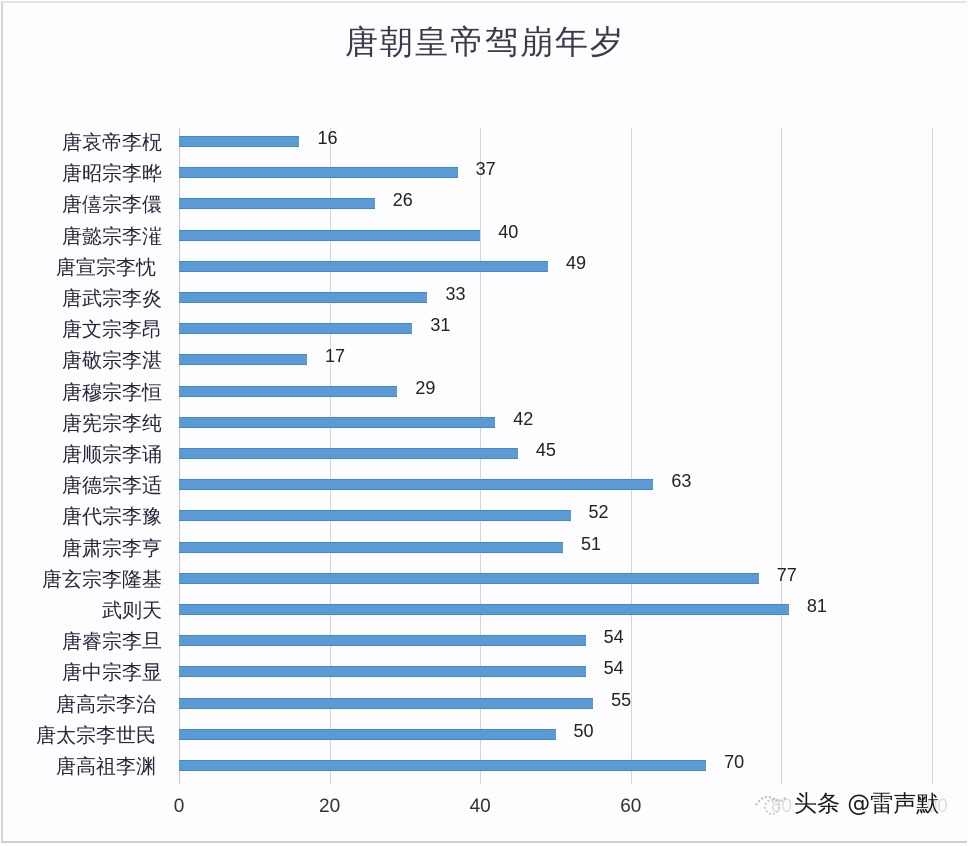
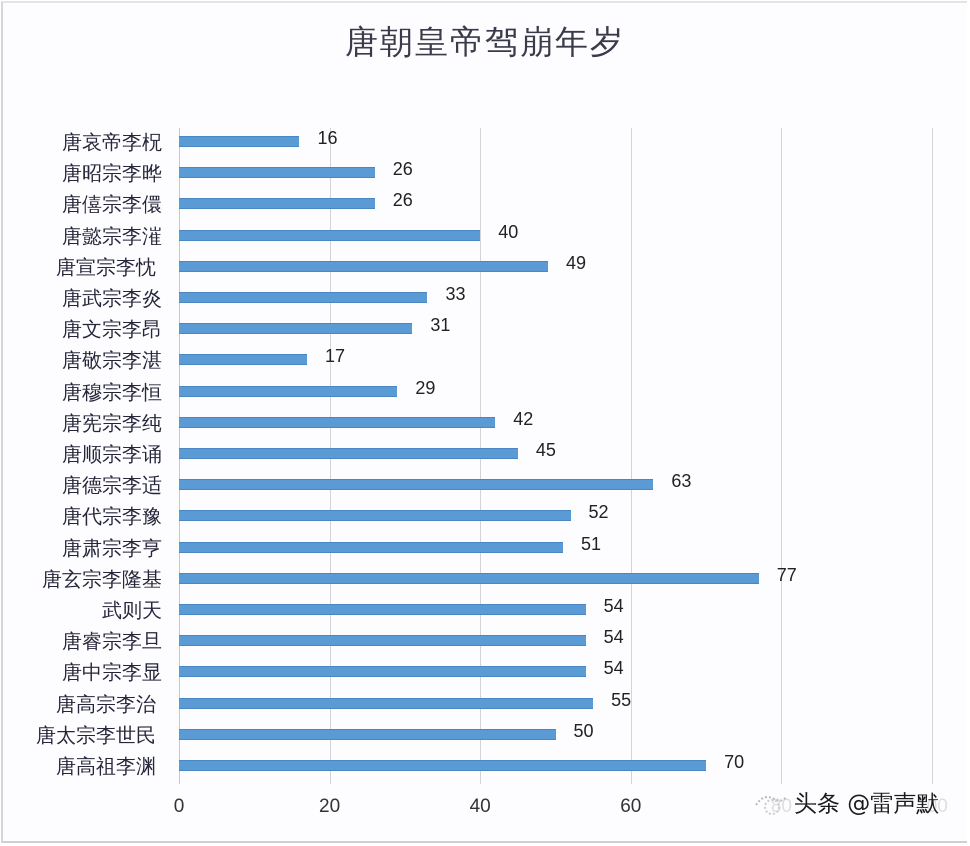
唐昭宗李晔: 37 -> 26
武则天: 81 -> 54
